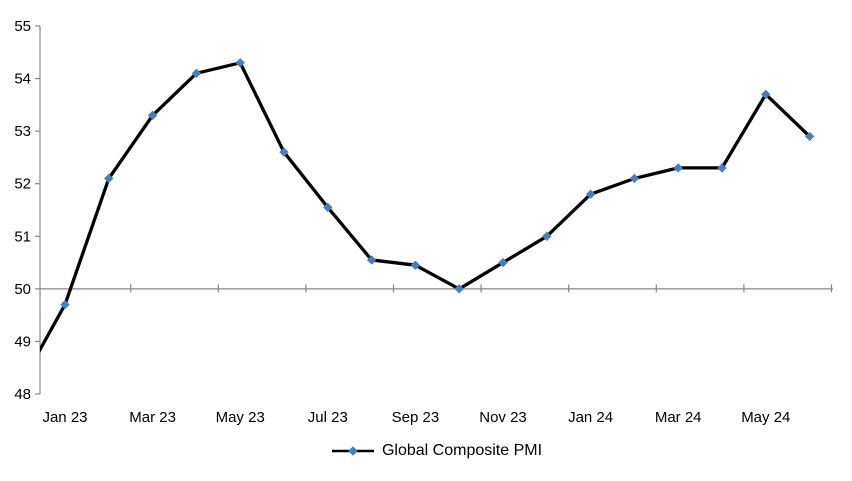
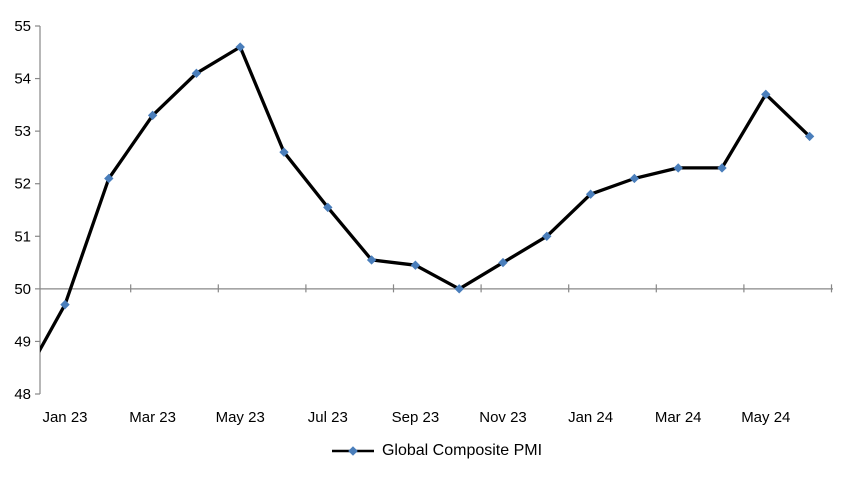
May 23: 54.3 -> 54.6
